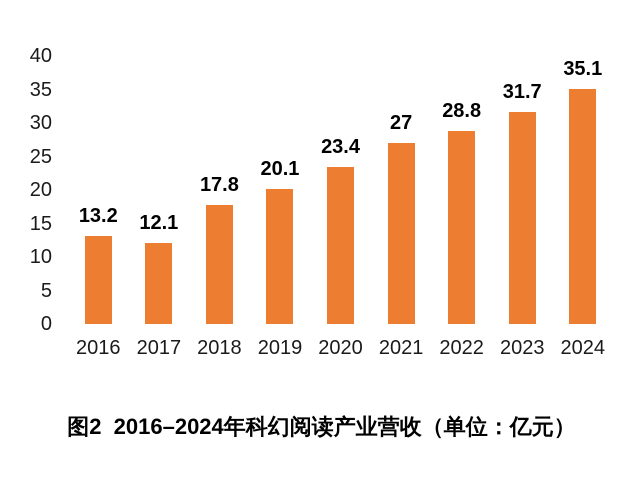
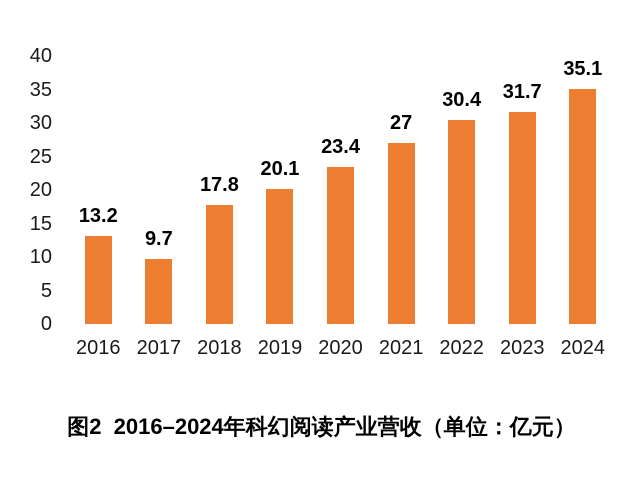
2017: 12.1 -> 9.7
2022: 28.8 -> 30.4
